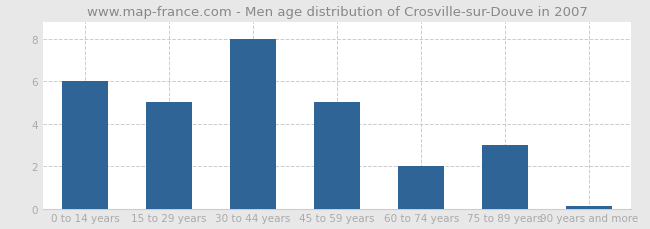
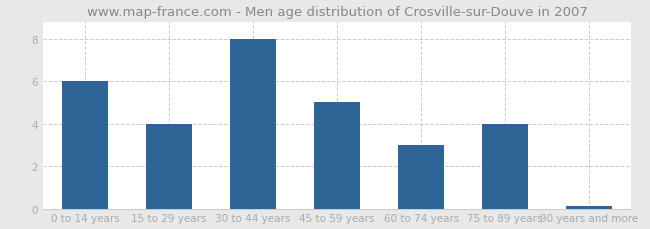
15 to 29 years: 5.00 -> 4.00
60 to 74 years: 2.00 -> 3.00
75 to 89 years: 3.00 -> 4.00
